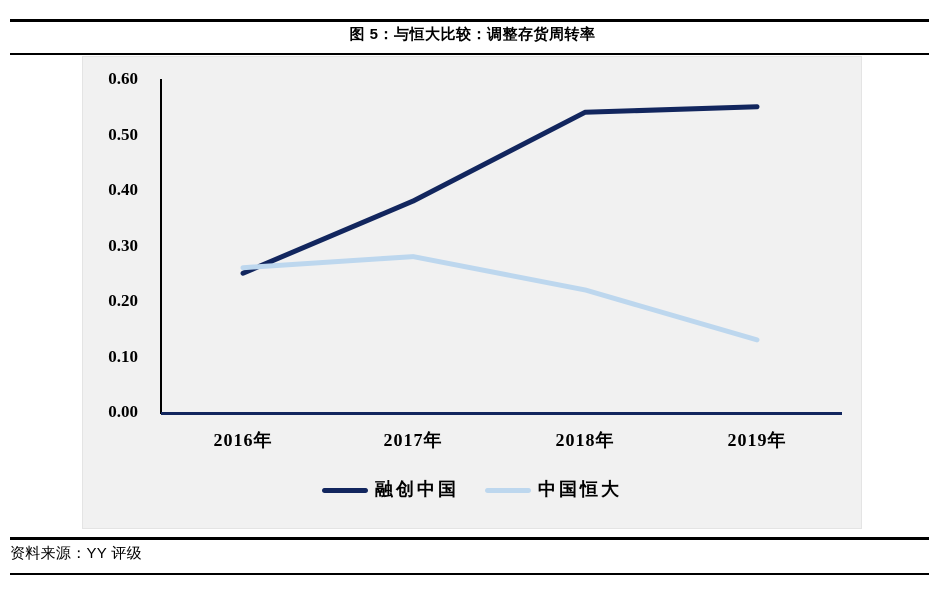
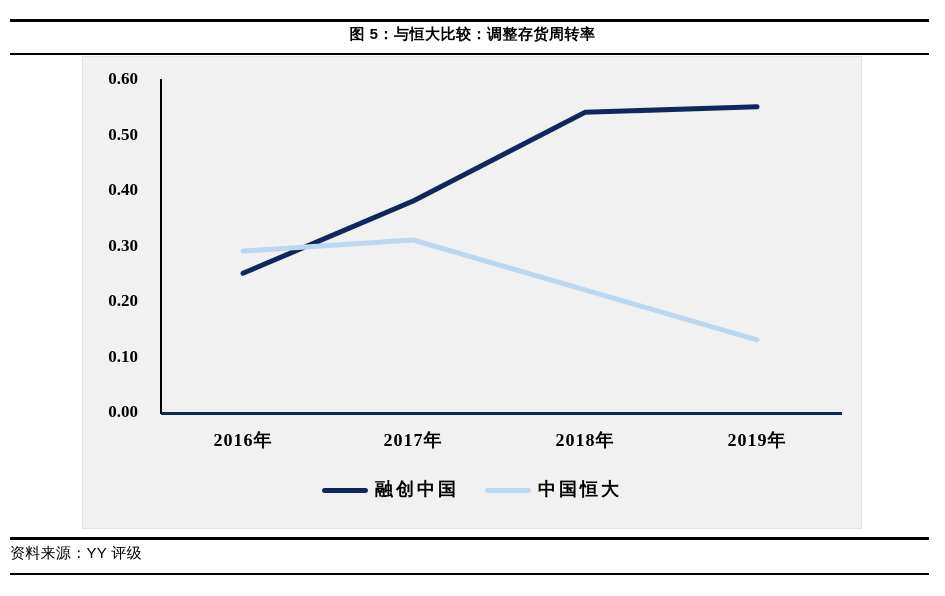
中国恒大/2016年: 0.26 -> 0.29
中国恒大/2017年: 0.28 -> 0.31
